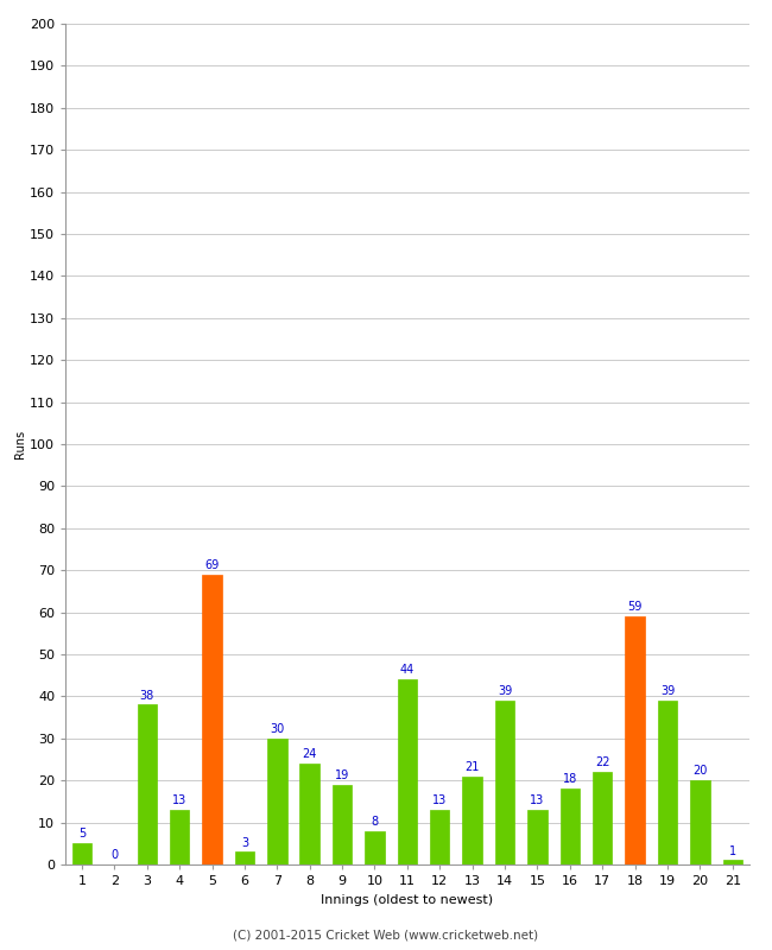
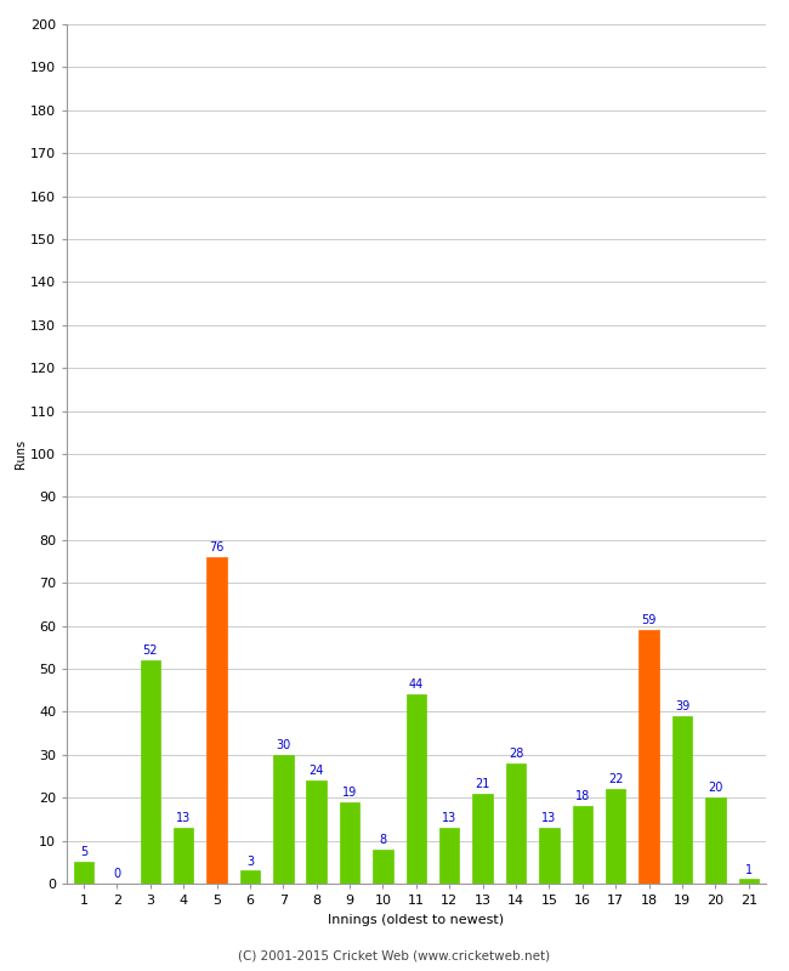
3: 38 -> 52
5: 69 -> 76
14: 39 -> 28
